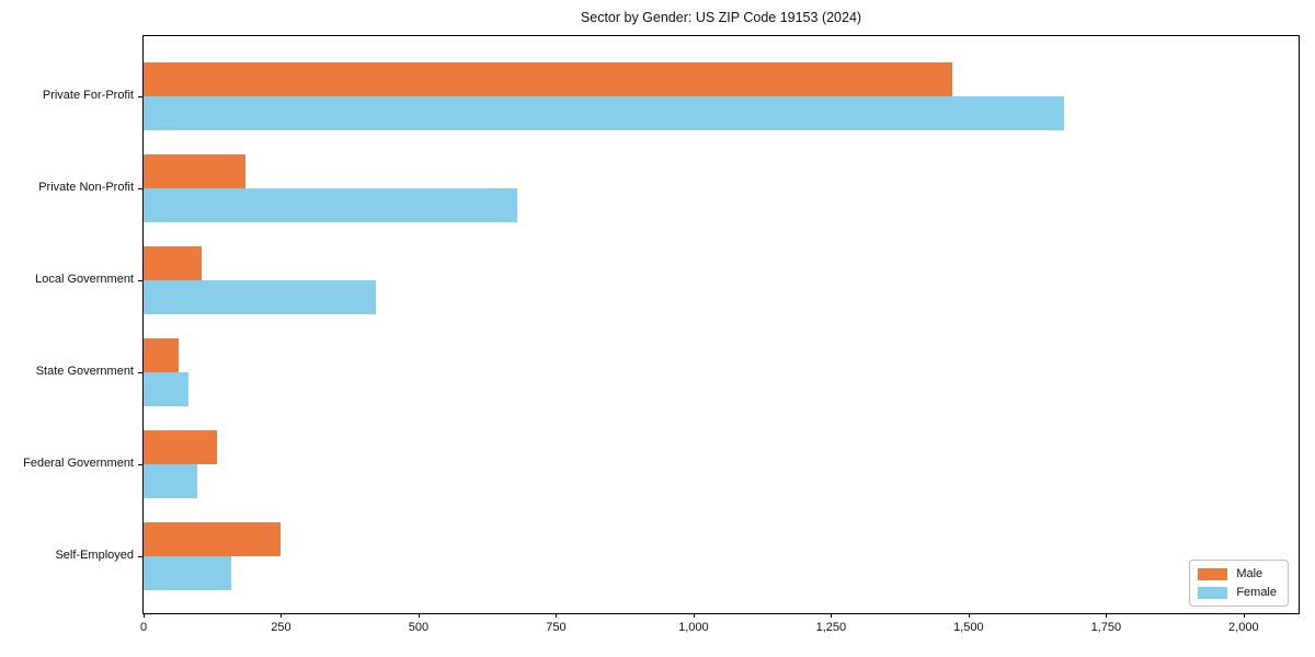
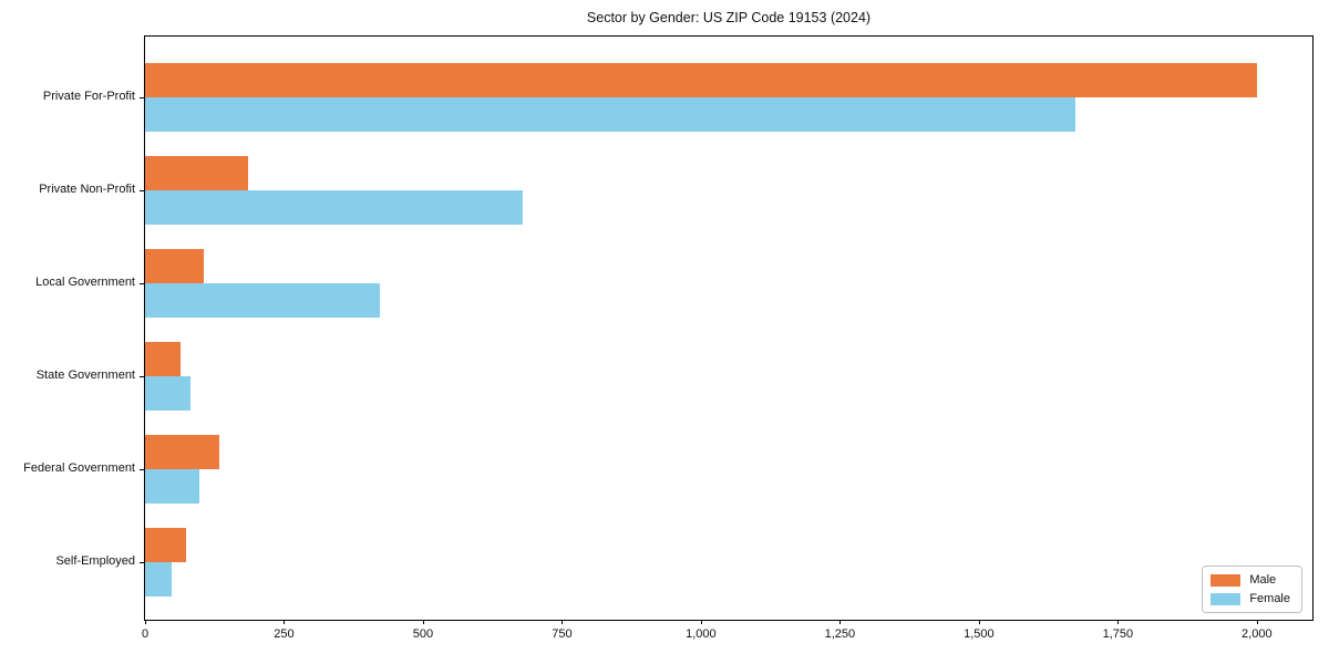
Male/Private For-Profit: 1470 -> 2000
Male/Self-Employed: 250 -> 70
Female/Self-Employed: 160 -> 50
